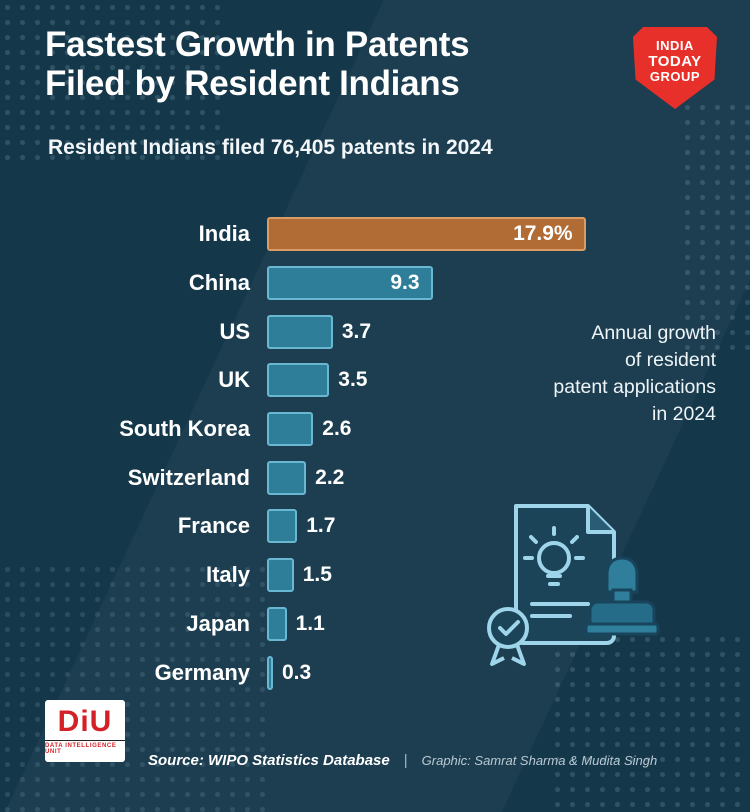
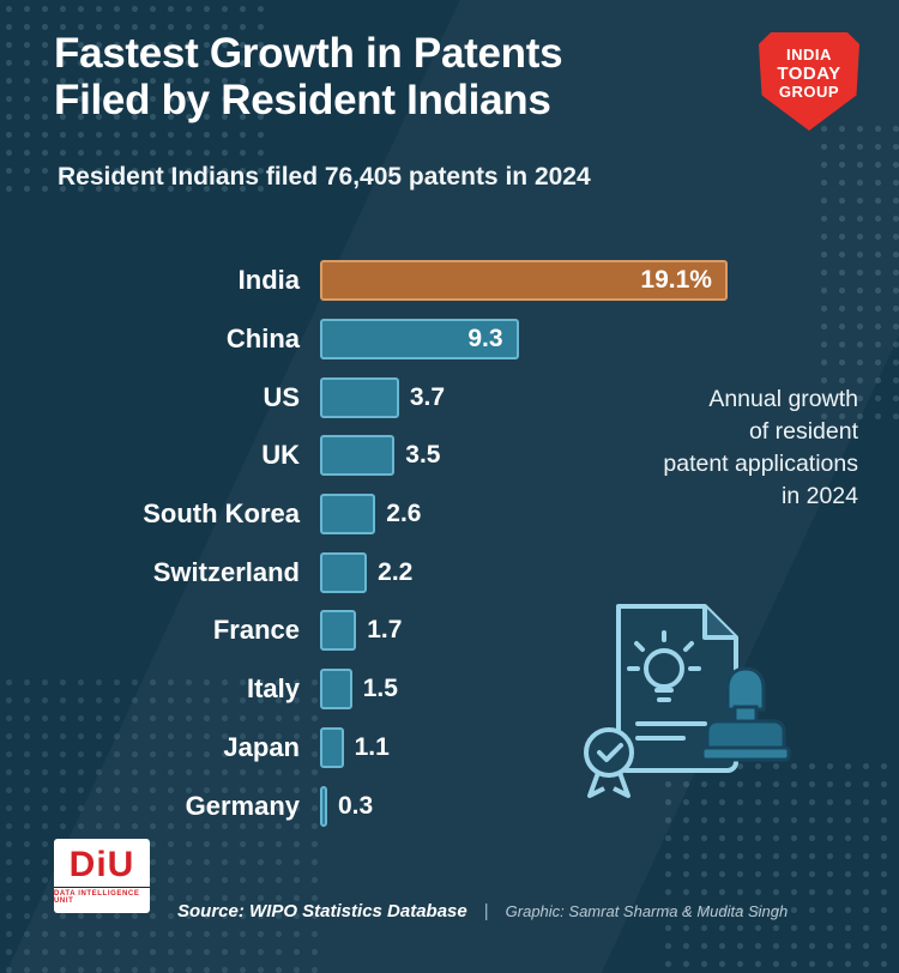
India: 17.9% -> 19.1%
